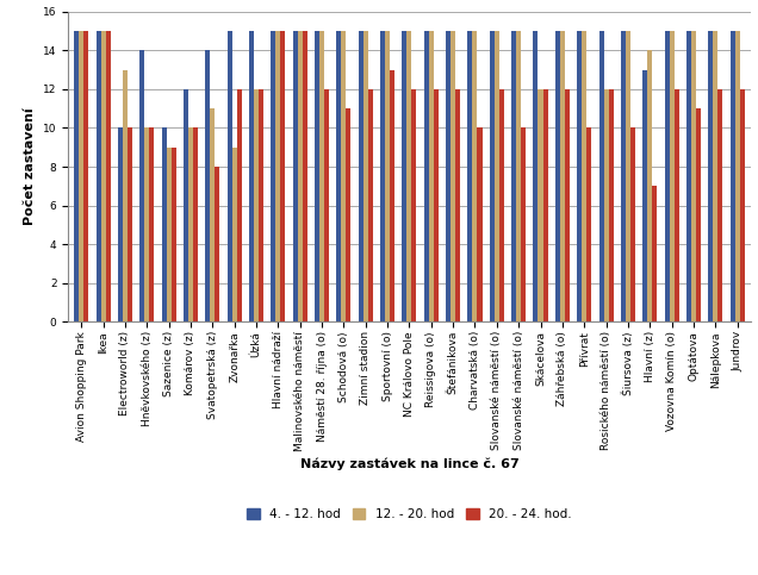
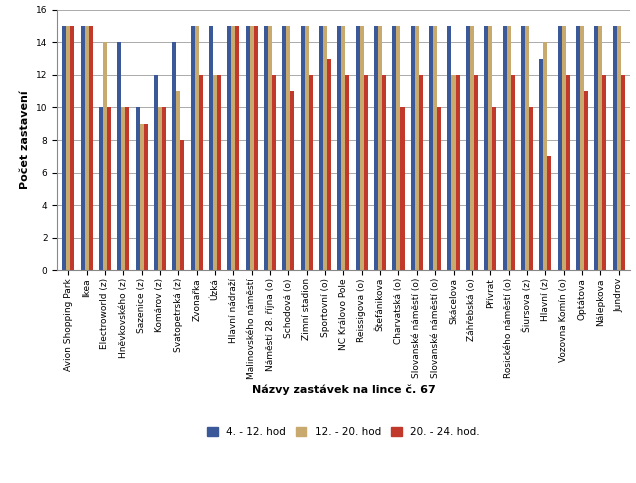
12. - 20. hod/Electroworld (z): 13 -> 14
12. - 20. hod/Zvonařka: 9 -> 15
12. - 20. hod/Rosického náměstí (o): 12 -> 15
